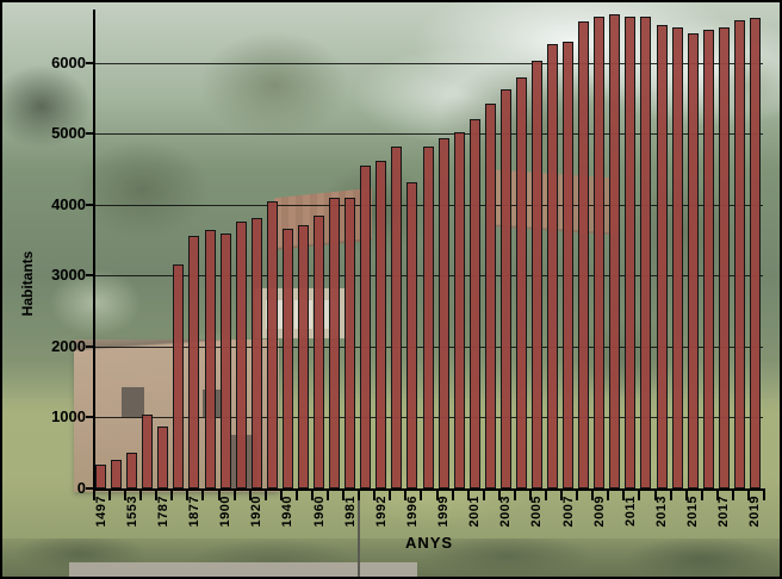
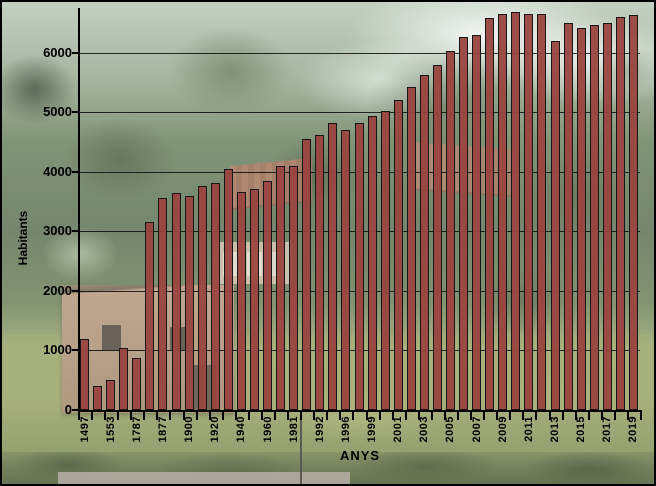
1497: 300 -> 1200
1996: 4300 -> 4700
2013: 6500 -> 6200
